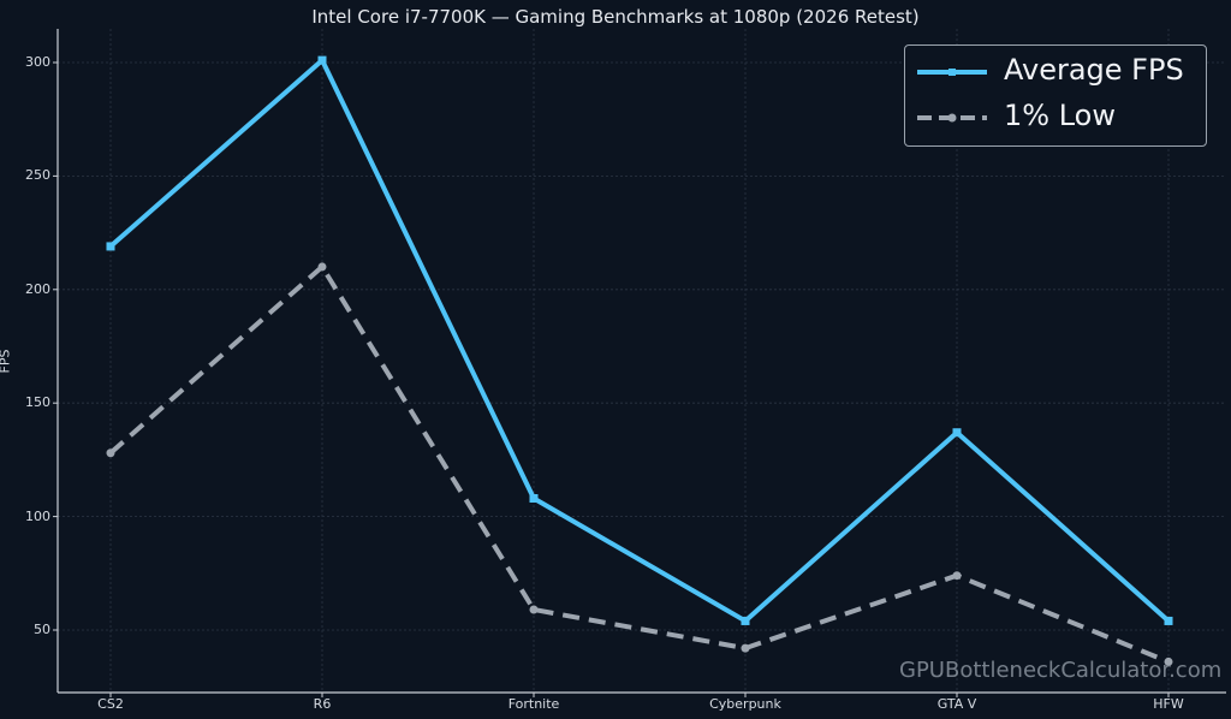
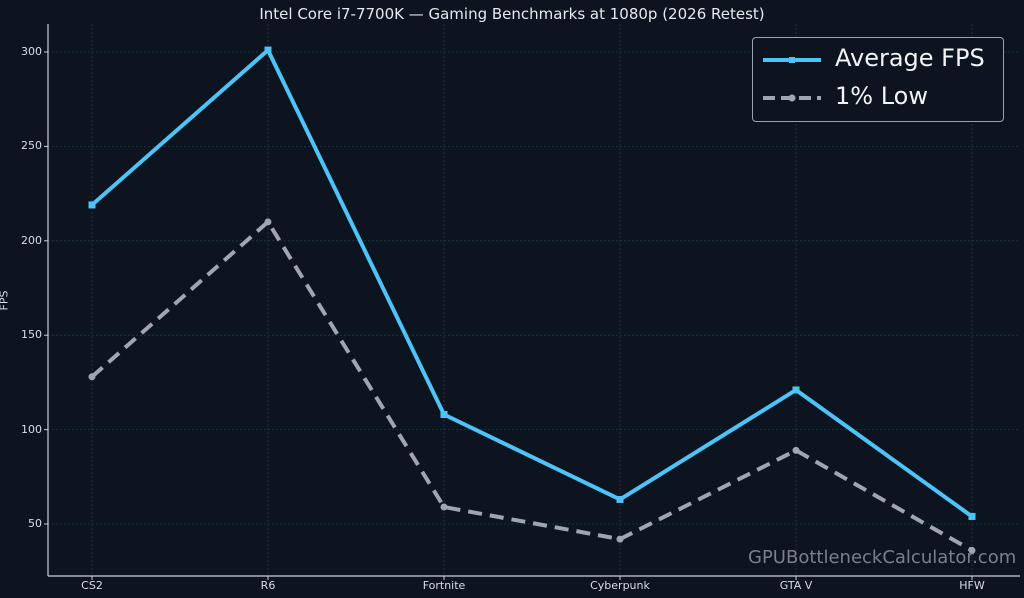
Average FPS/Cyberpunk: 54 -> 63
Average FPS/GTA V: 137 -> 121
1% Low/GTA V: 74 -> 89
